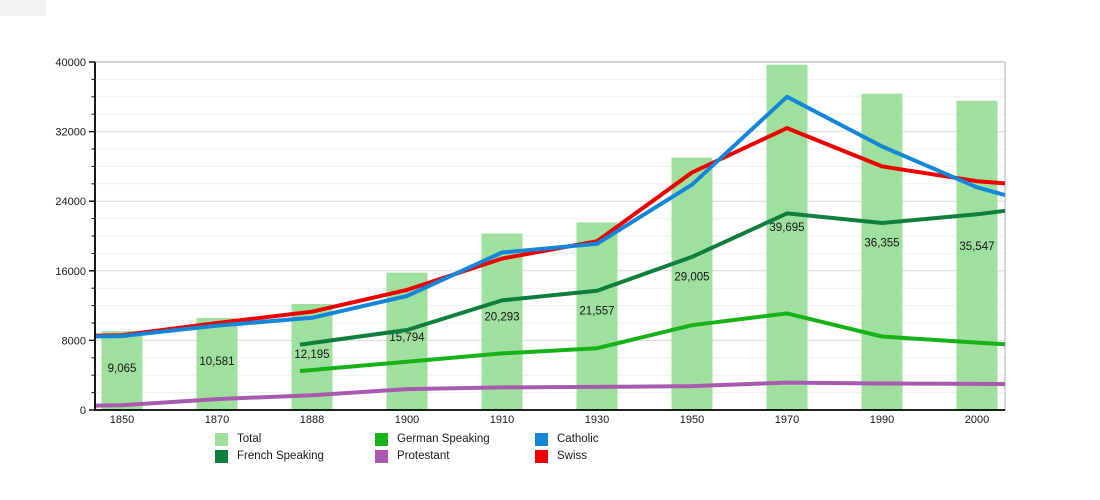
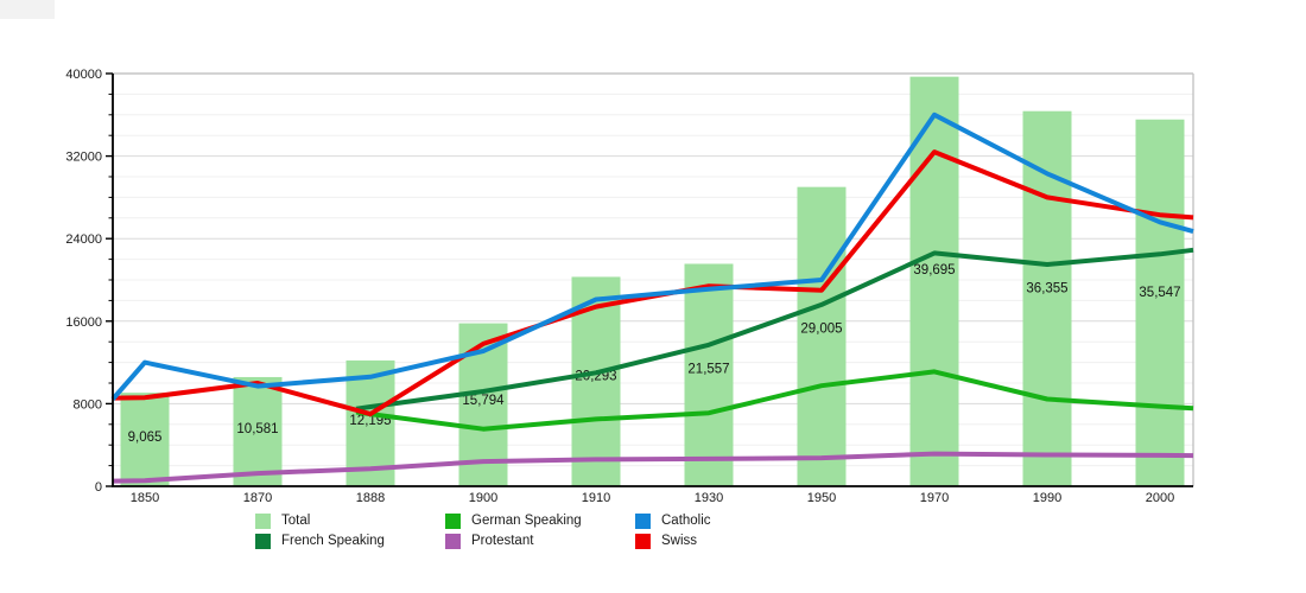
Catholic/1850: 8000 -> 12000
German Speaking/1888: 5000 -> 7000
Swiss/1888: 11000 -> 7000
French Speaking/1910: 13000 -> 11000
Swiss/1950: 27000 -> 19000
Catholic/1950: 26000 -> 20000
